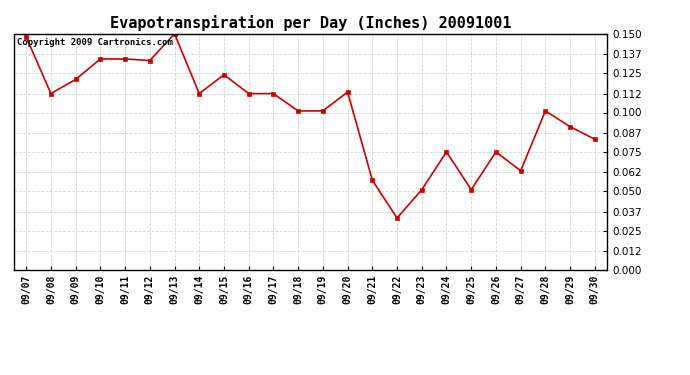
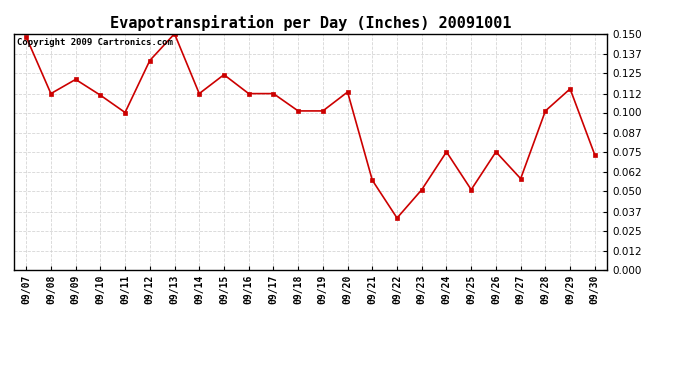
09/10: 0.134 -> 0.111
09/11: 0.134 -> 0.100
09/27: 0.063 -> 0.058
09/29: 0.091 -> 0.115
09/30: 0.083 -> 0.073
